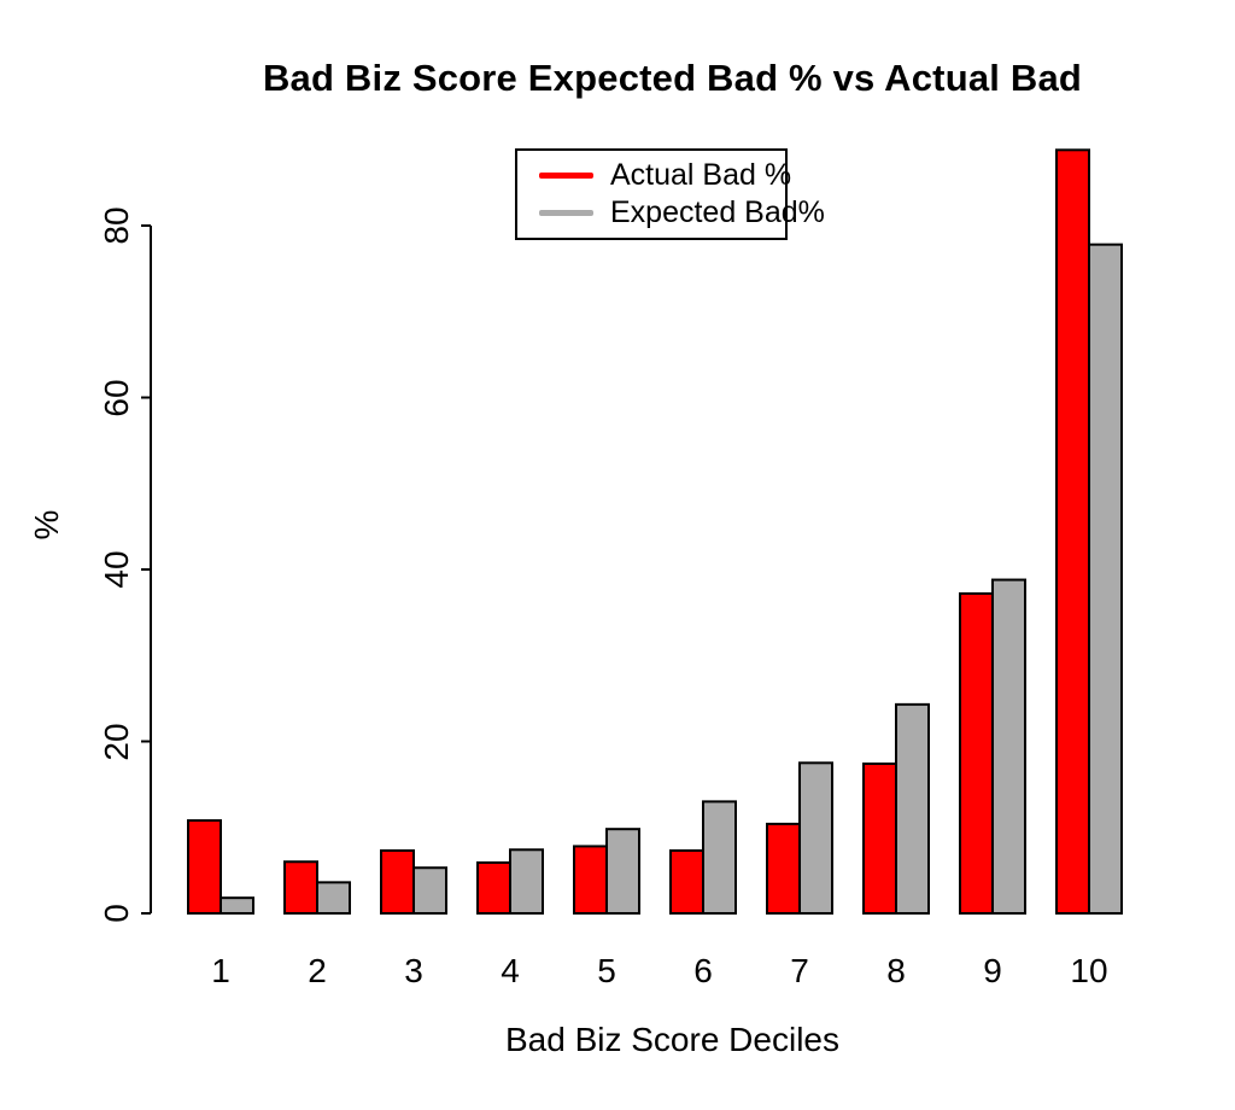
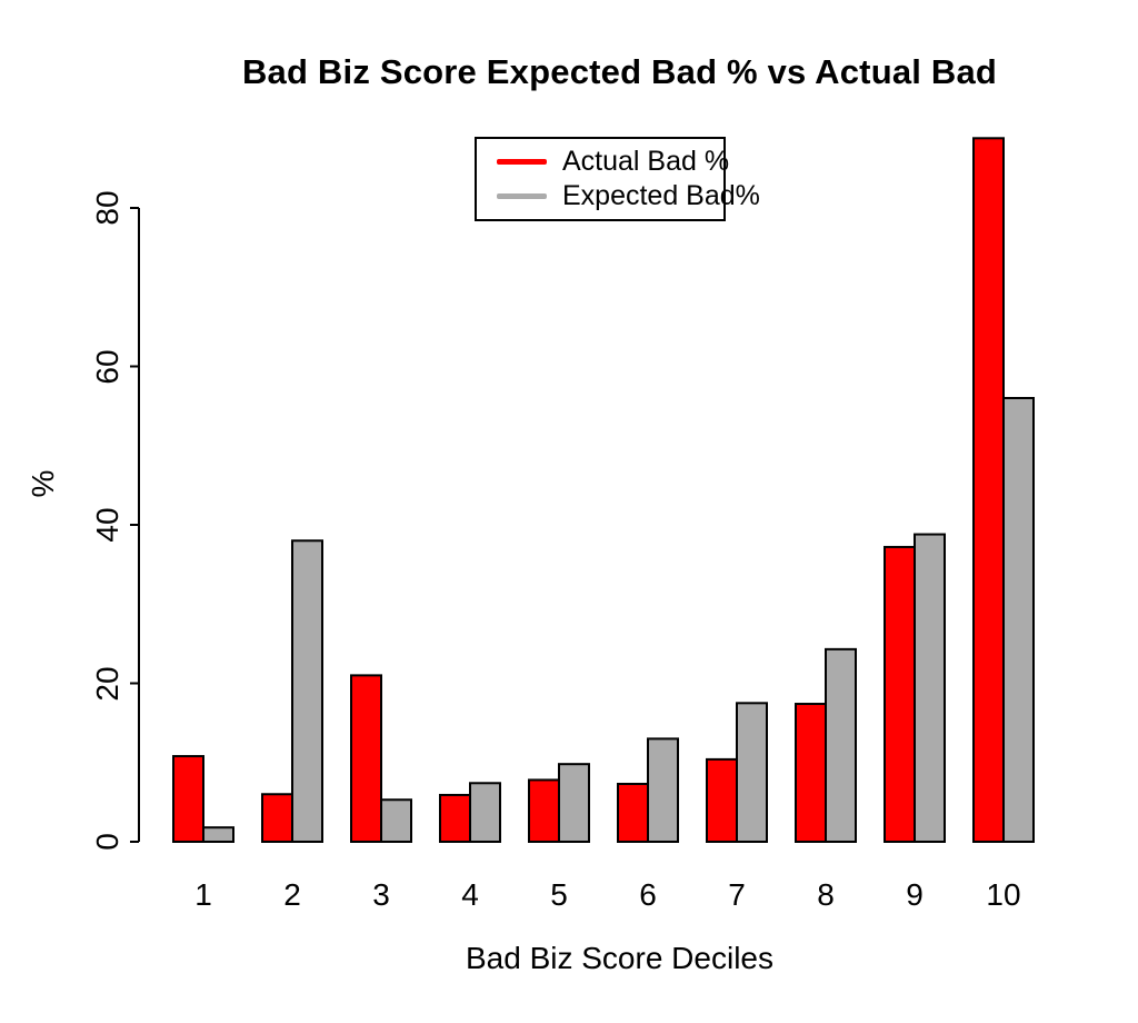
Expected Bad%/2: 4 -> 38
Actual Bad %/3: 7 -> 21
Expected Bad%/10: 78 -> 56
